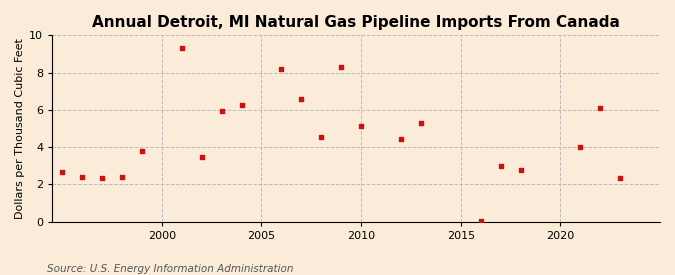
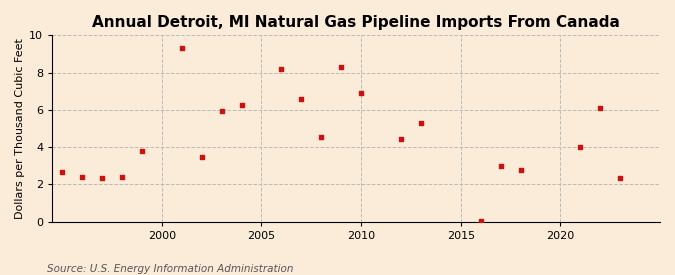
2010: 5.2 -> 6.9
